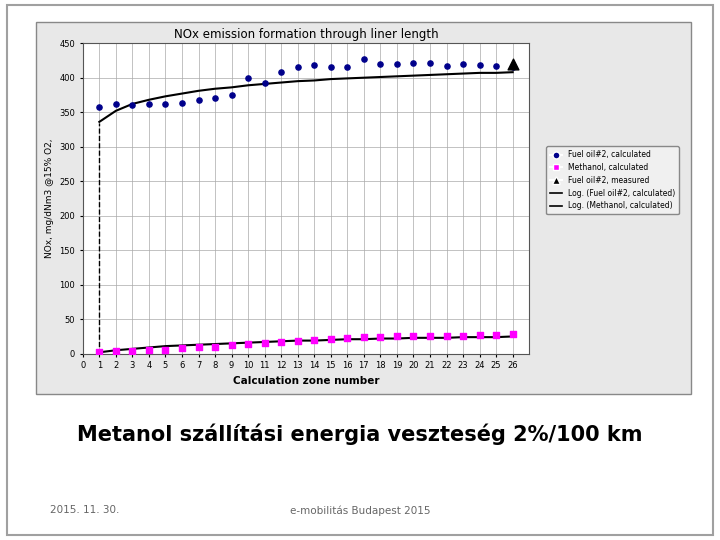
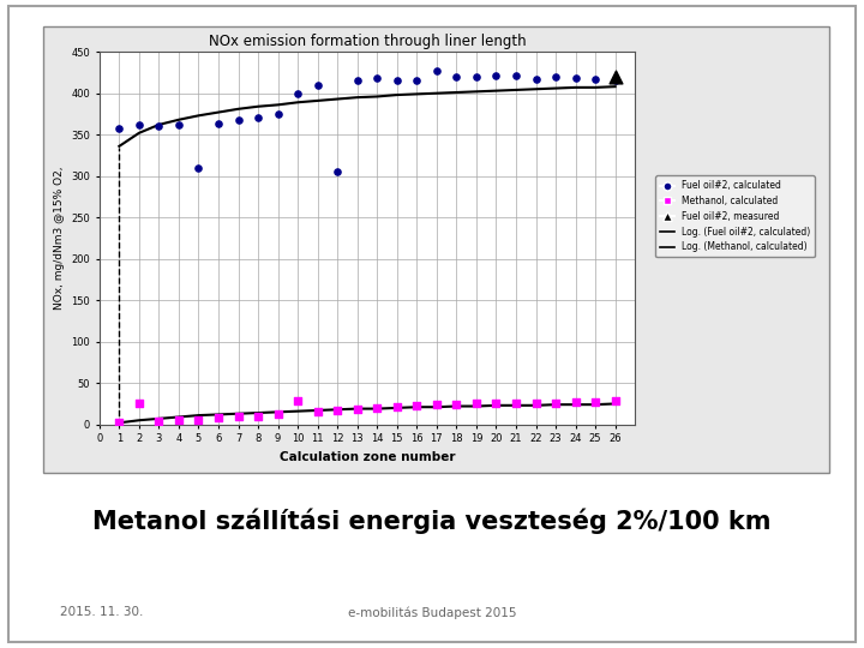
Methanol, calculated/2: 4 -> 26
Fuel oil#2, calculated/5: 362 -> 310
Methanol, calculated/10: 14 -> 28
Fuel oil#2, calculated/11: 393 -> 410
Fuel oil#2, calculated/12: 408 -> 306
